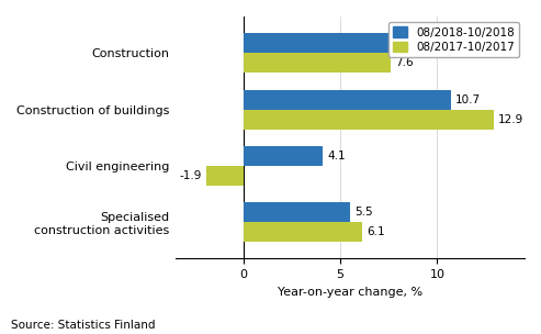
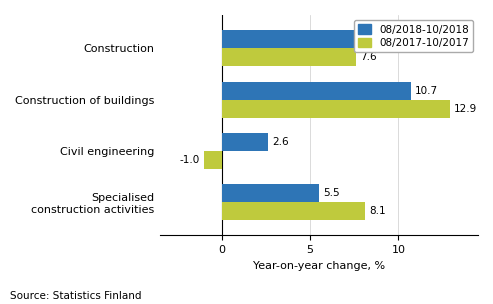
08/2018-10/2018/Civil engineering: 4.1 -> 2.6
08/2017-10/2017/Civil engineering: -1.9 -> -1.0
08/2017-10/2017/Specialised construction activities: 6.1 -> 8.1
